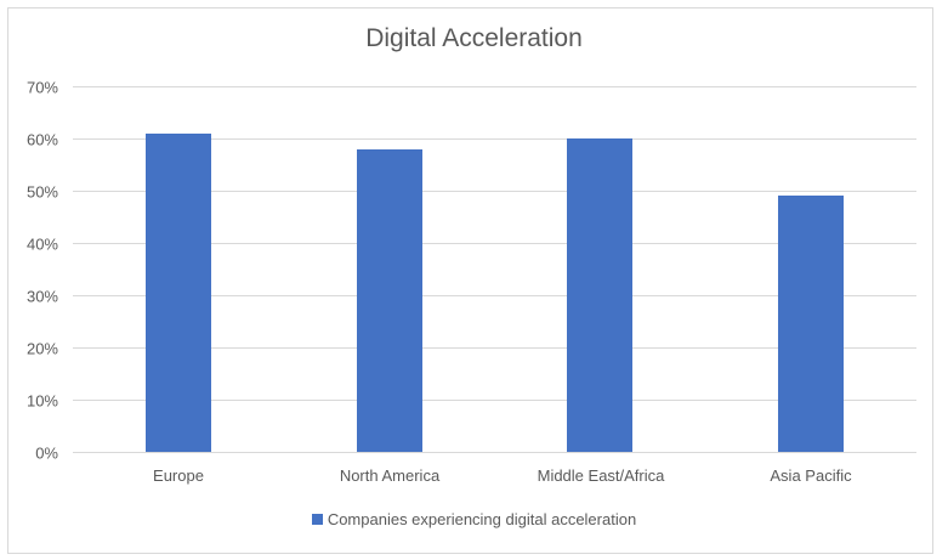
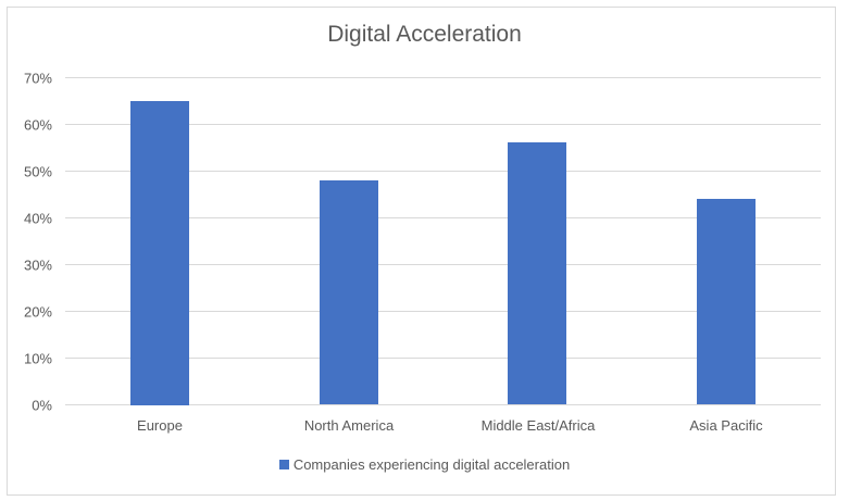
Europe: 61% -> 65%
North America: 58% -> 48%
Middle East/Africa: 60% -> 56%
Asia Pacific: 49% -> 44%
